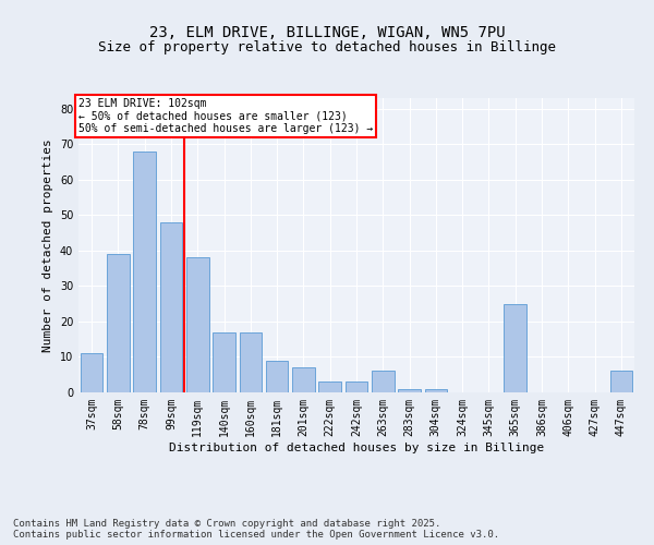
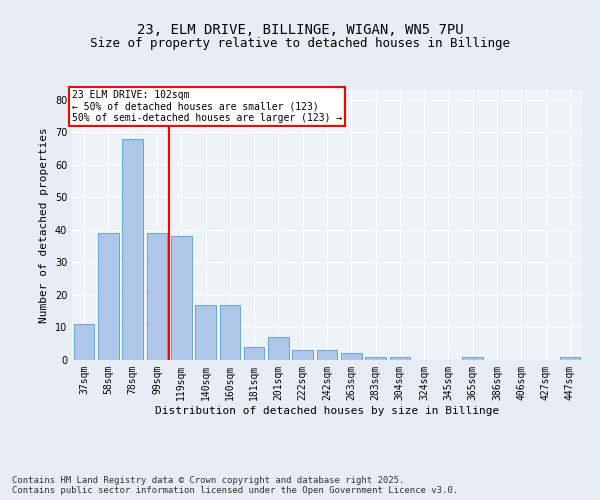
99sqm: 48 -> 39
181sqm: 9 -> 4
263sqm: 6 -> 2
365sqm: 25 -> 1
447sqm: 6 -> 1
